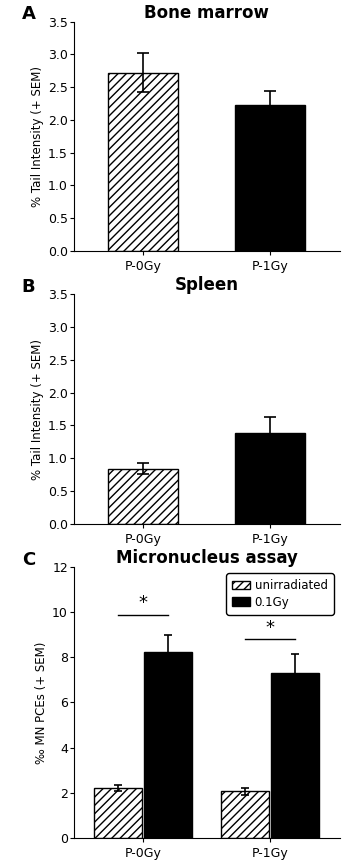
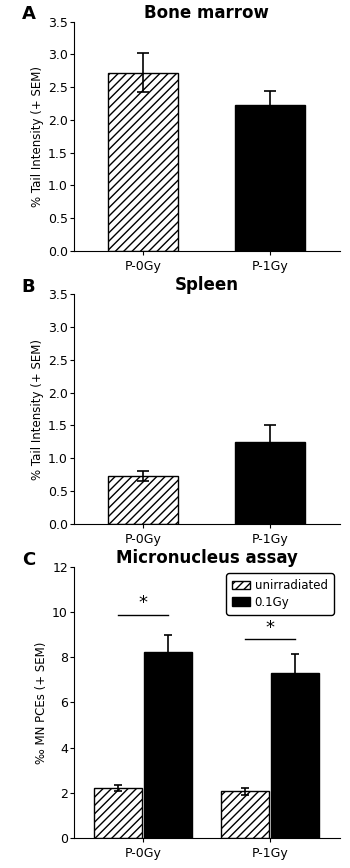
Spleen/P-0Gy: 0.84 -> 0.73
Spleen/P-1Gy: 1.38 -> 1.25
